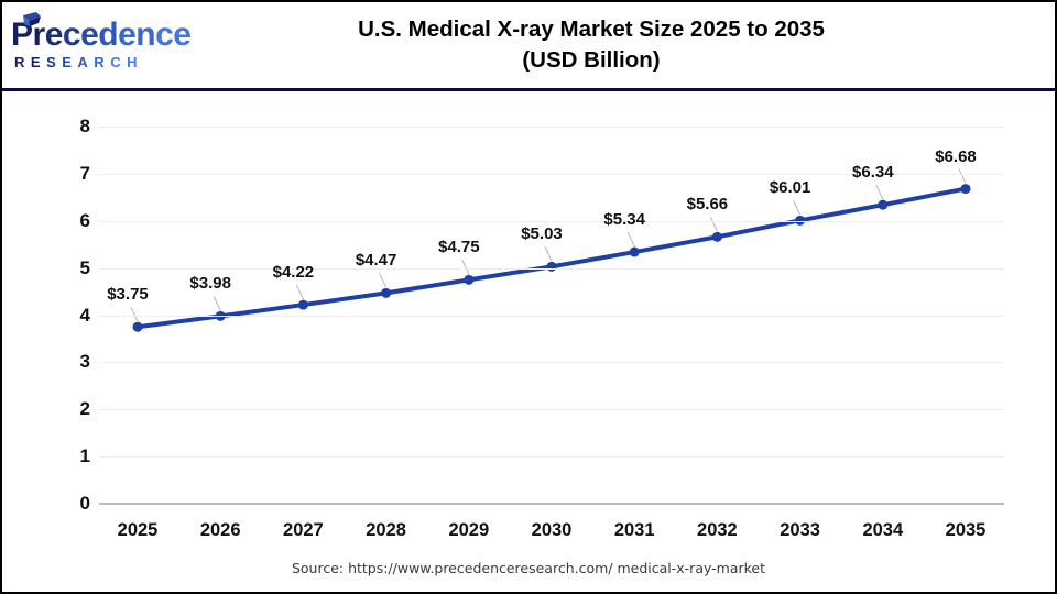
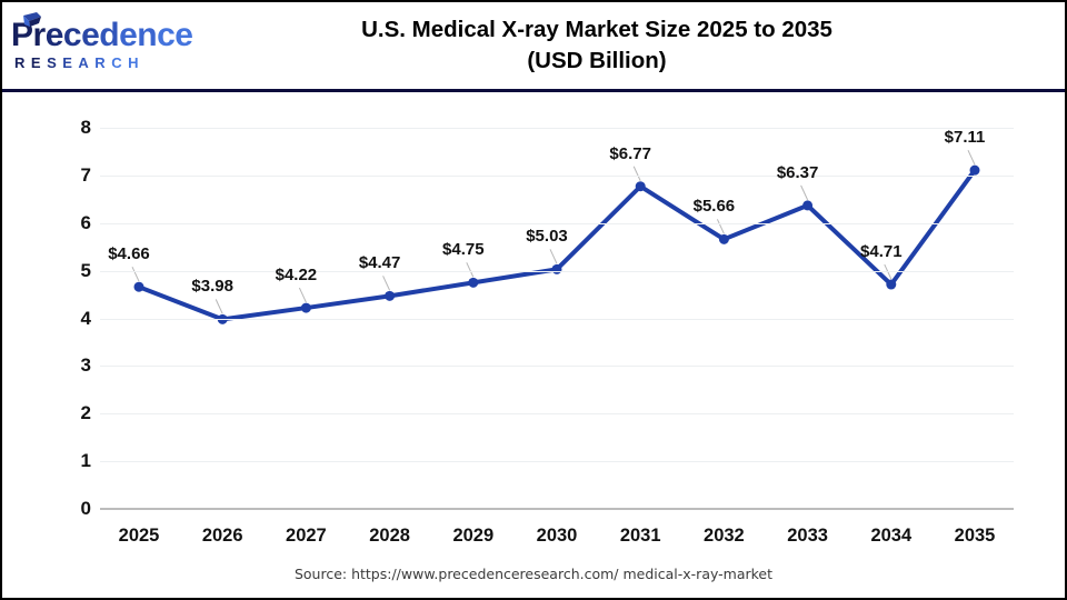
2025: $3.75 -> $4.66
2031: $5.34 -> $6.77
2033: $6.01 -> $6.37
2034: $6.34 -> $4.71
2035: $6.68 -> $7.11
